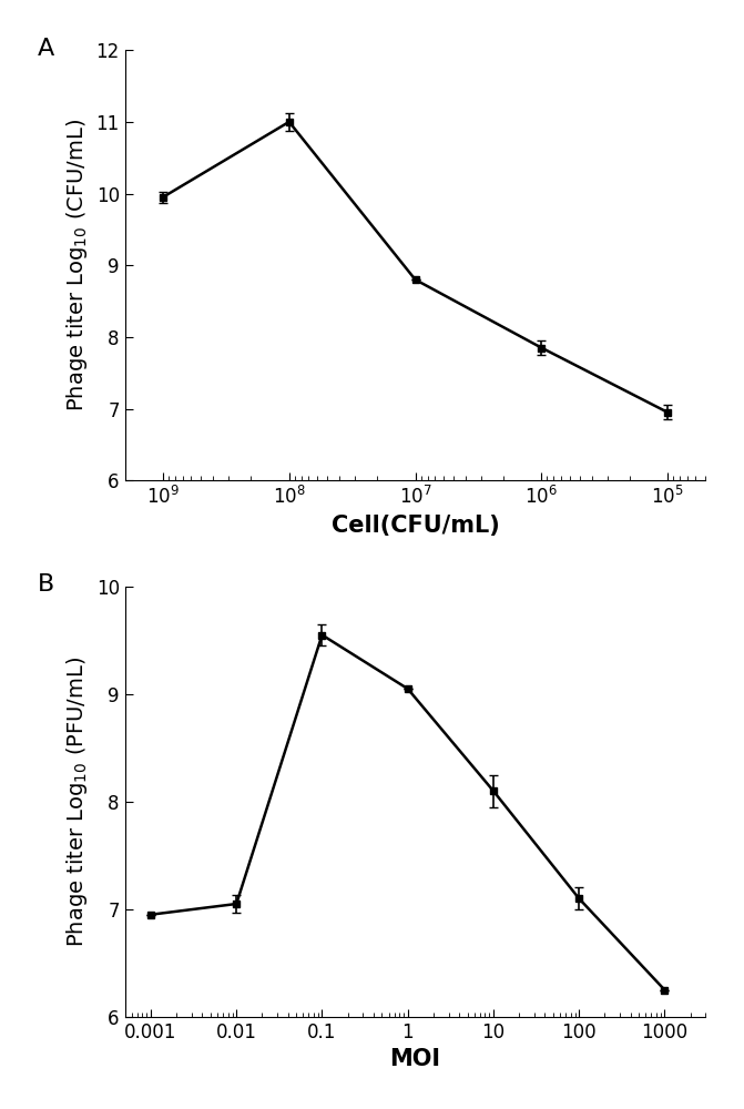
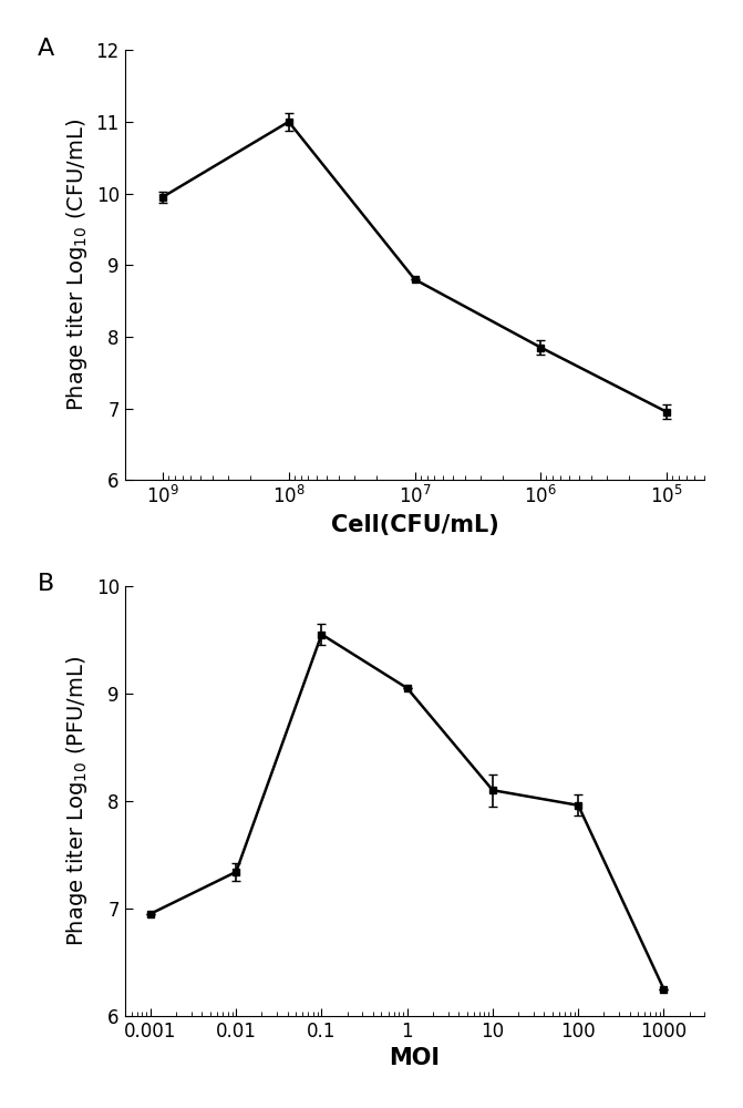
0.01: 7.05 -> 7.34
100: 7.10 -> 7.96
